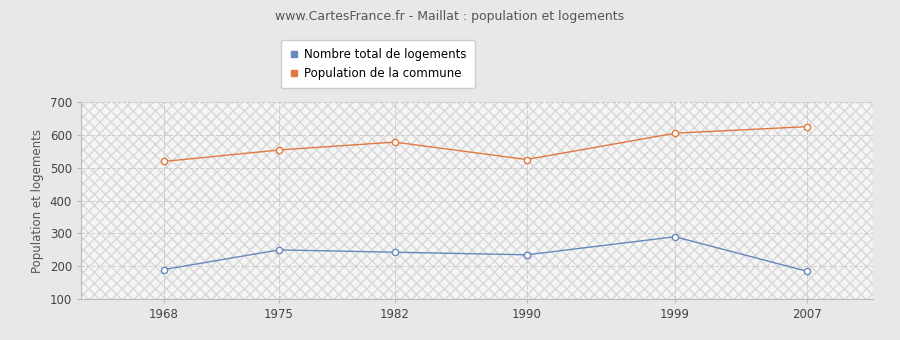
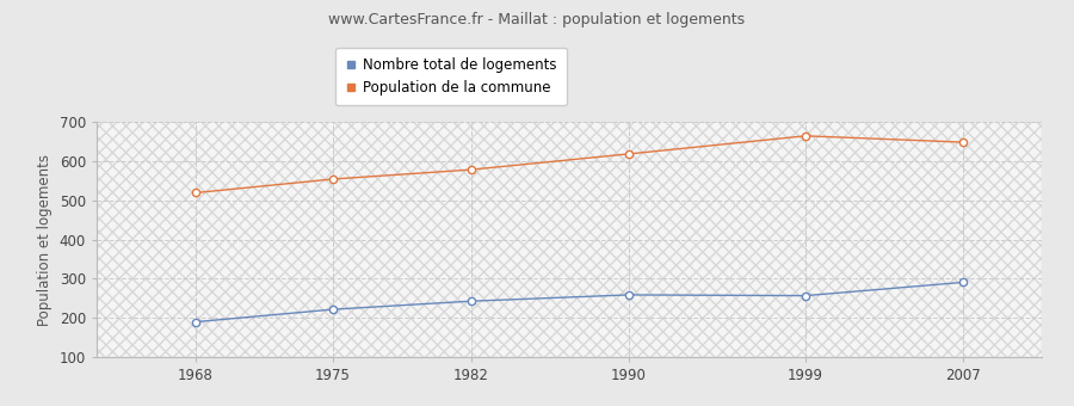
Nombre total de logements/1975: 250 -> 222
Nombre total de logements/1990: 235 -> 259
Population de la commune/1990: 525 -> 618
Nombre total de logements/1999: 290 -> 257
Population de la commune/1999: 605 -> 664
Nombre total de logements/2007: 185 -> 291
Population de la commune/2007: 625 -> 648
